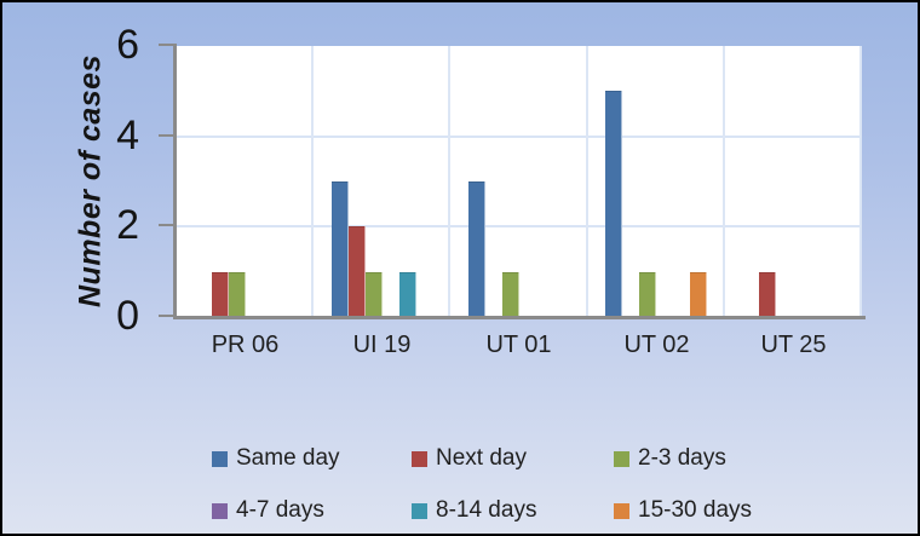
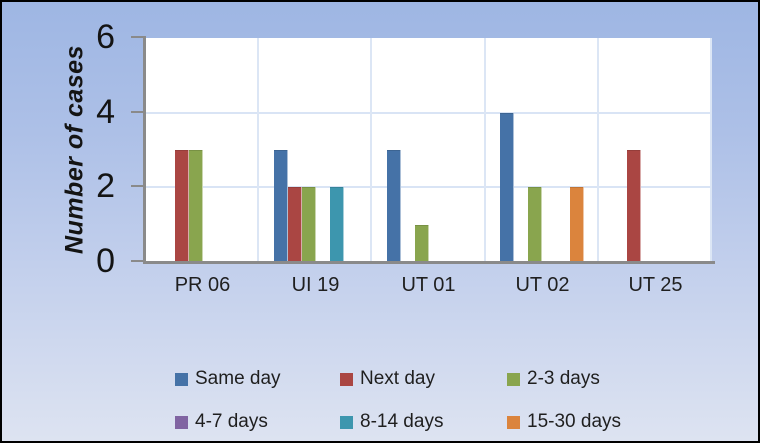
Next day/PR 06: 1 -> 3
2-3 days/PR 06: 1 -> 3
2-3 days/UI 19: 1 -> 2
8-14 days/UI 19: 1 -> 2
Same day/UT 02: 5 -> 4
2-3 days/UT 02: 1 -> 2
15-30 days/UT 02: 1 -> 2
Next day/UT 25: 1 -> 3
